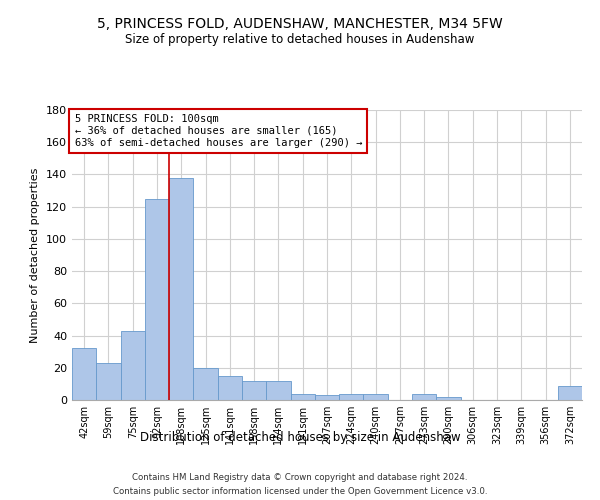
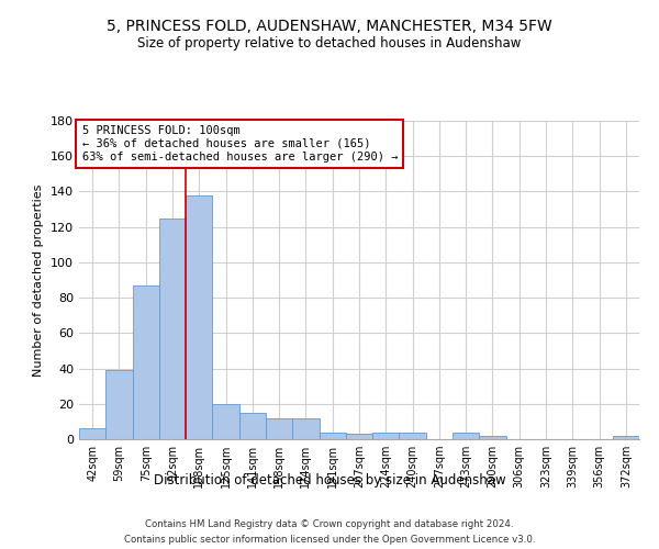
42sqm: 32 -> 6
59sqm: 23 -> 39
75sqm: 43 -> 87
372sqm: 9 -> 2
